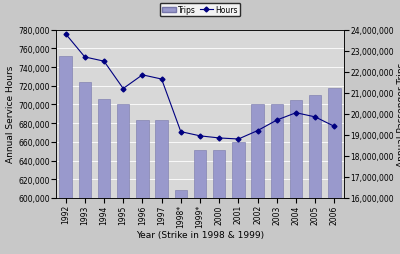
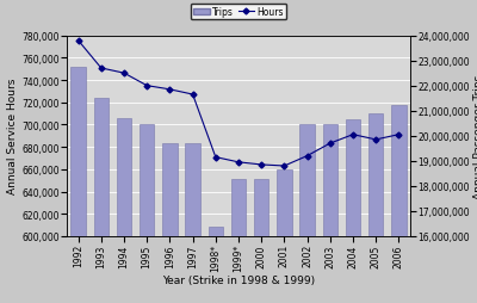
Hours/1995: 21,200,000 -> 22,000,000
Hours/2006: 19,400,000 -> 20,050,000
